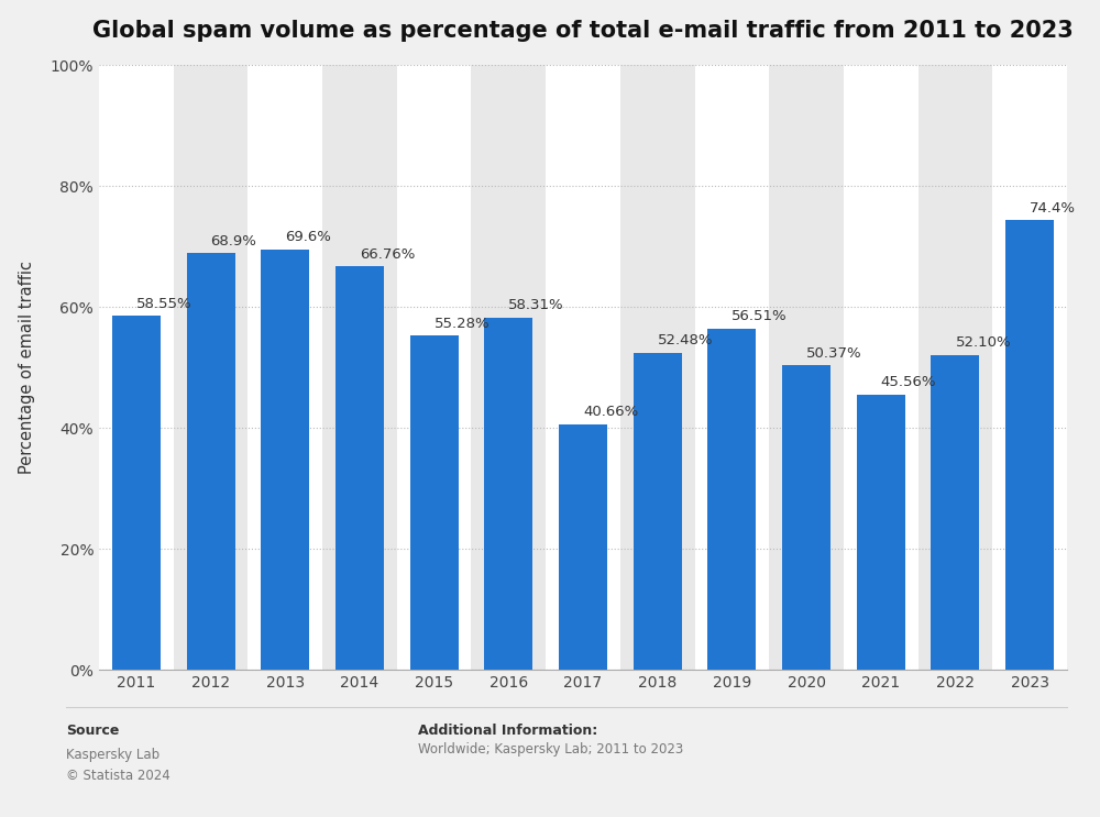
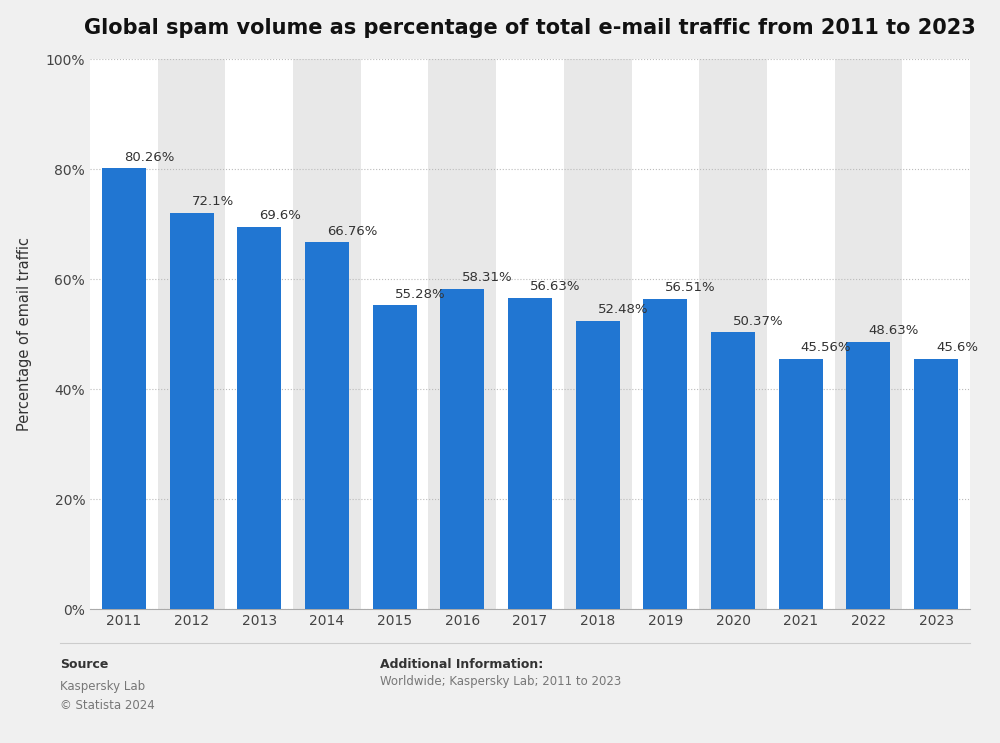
2011: 58.55% -> 80.26%
2012: 68.9% -> 72.1%
2017: 40.66% -> 56.63%
2022: 52.10% -> 48.63%
2023: 74.4% -> 45.6%
